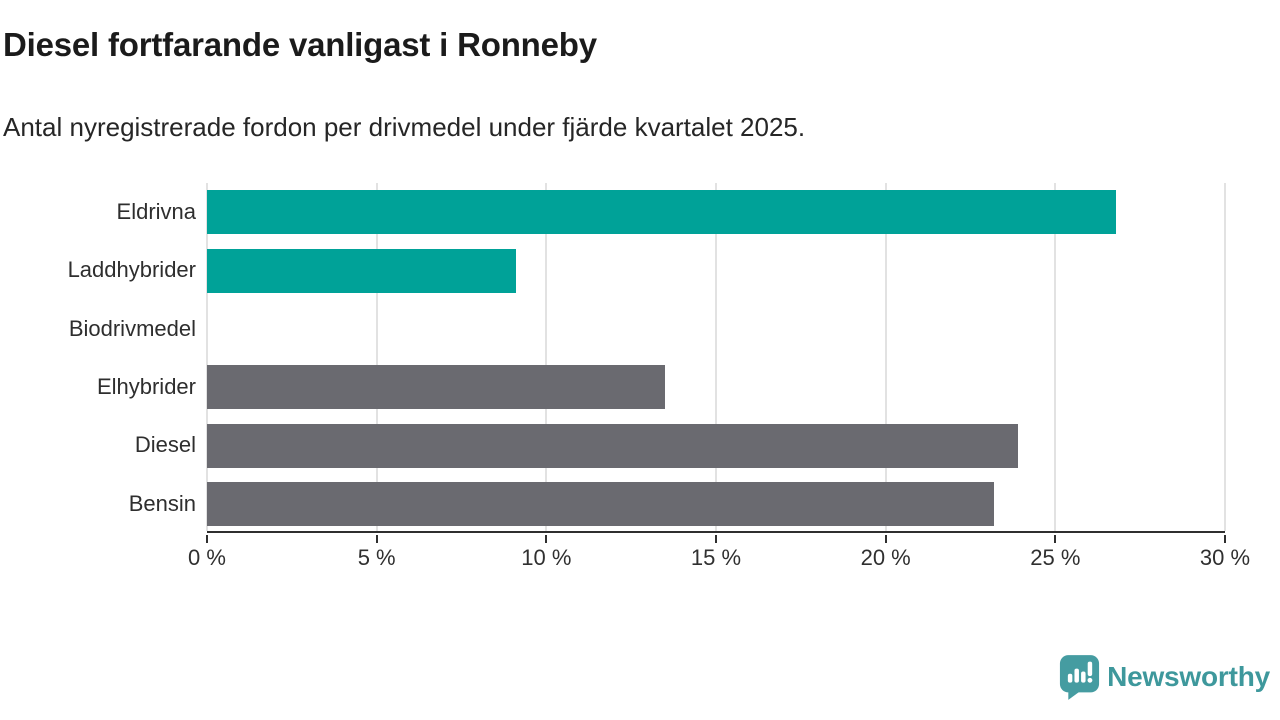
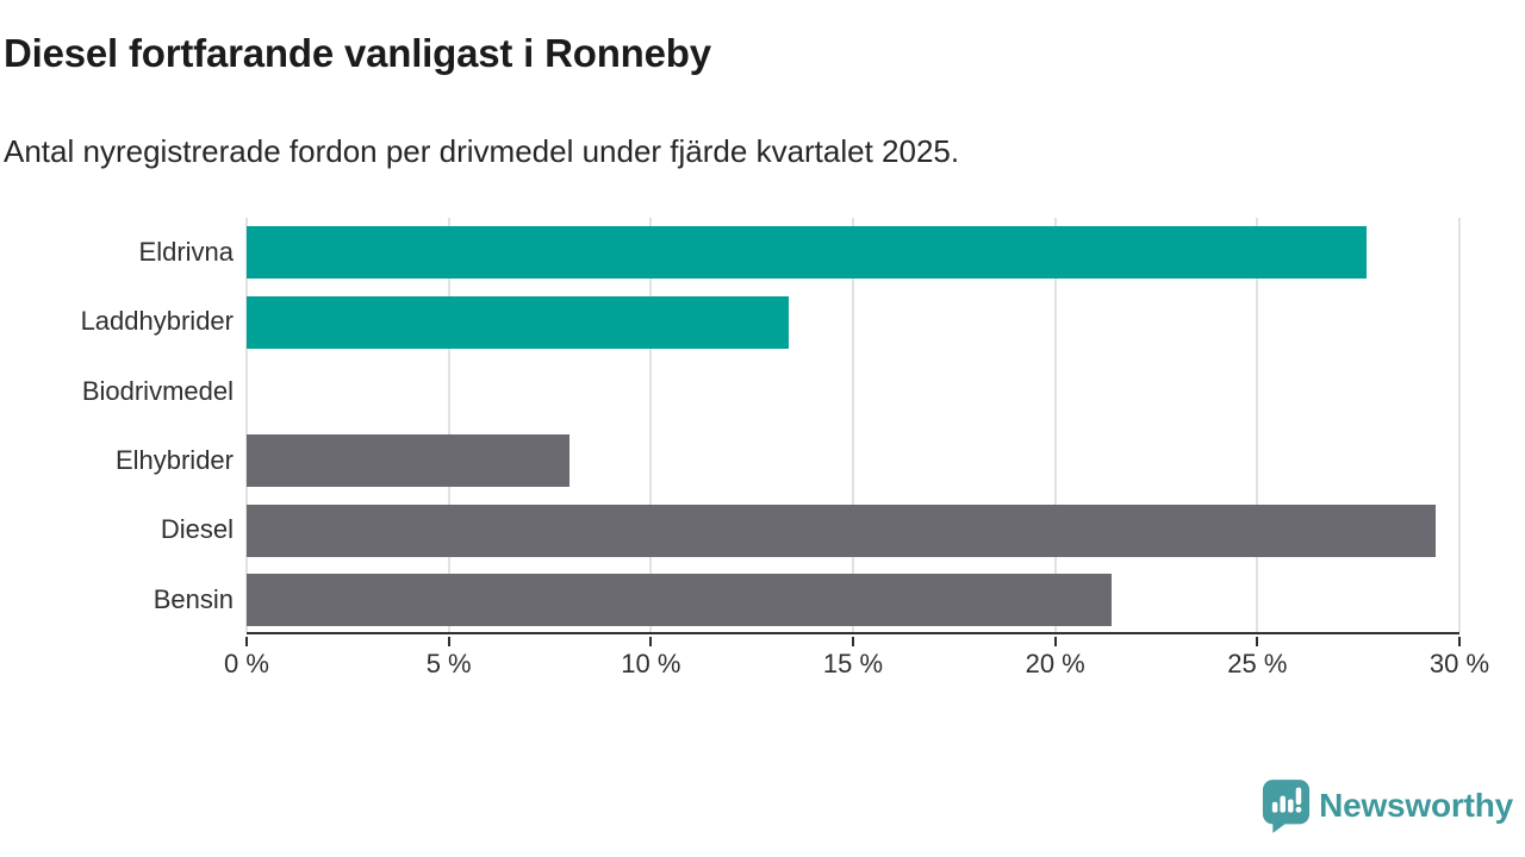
Eldrivna: 26.8% -> 27.7%
Laddhybrider: 9.1% -> 13.4%
Elhybrider: 13.5% -> 8.0%
Diesel: 23.9% -> 29.4%
Bensin: 23.2% -> 21.4%
